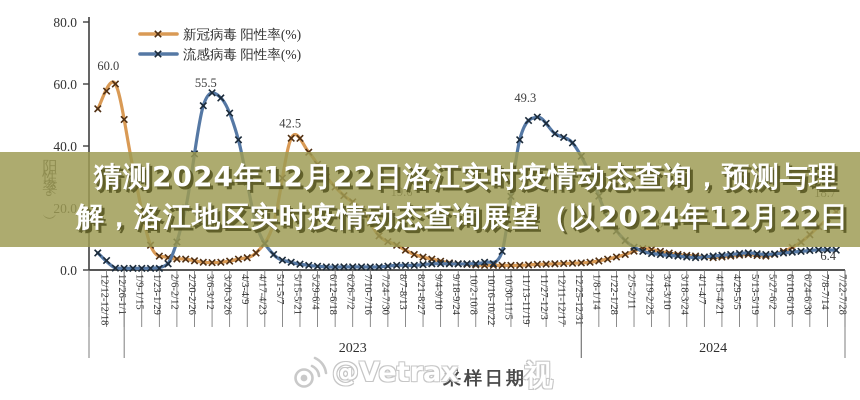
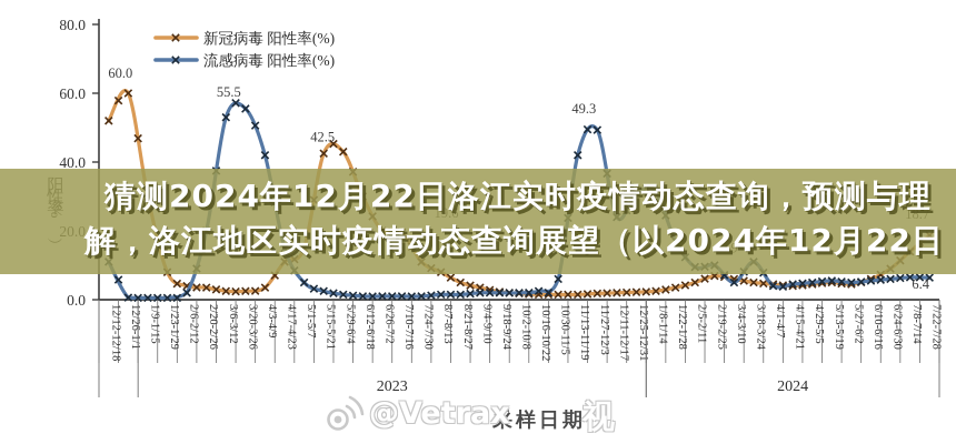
流感病毒 阳性率(%)/12/12-12/18: 6 -> 11
新冠病毒 阳性率(%)/1/9-1/15: 33 -> 30
新冠病毒 阳性率(%)/4/17-4/23: 6 -> 11
新冠病毒 阳性率(%)/5/29-6/4: 38 -> 43
新冠病毒 阳性率(%)/6/26-7/2: 24 -> 20
流感病毒 阳性率(%)/12/11-12/17: 44 -> 24
流感病毒 阳性率(%)/12/25-12/31: 41 -> 31
流感病毒 阳性率(%)/2/19-2/25: 6 -> 10
流感病毒 阳性率(%)/3/18-3/24: 4 -> 11
